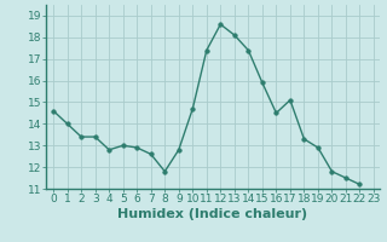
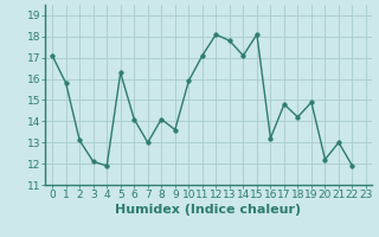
0: 14.6 -> 17.1
1: 14.0 -> 15.8
2: 13.4 -> 13.1
3: 13.4 -> 12.1
4: 12.8 -> 11.9
5: 13.0 -> 16.3
6: 12.9 -> 14.1
7: 12.6 -> 13.0
8: 11.8 -> 14.1
9: 12.8 -> 13.6
10: 14.7 -> 15.9
11: 17.4 -> 17.1
12: 18.6 -> 18.1
13: 18.1 -> 17.8
14: 17.4 -> 17.1
15: 15.9 -> 18.1
16: 14.5 -> 13.2
17: 15.1 -> 14.8
18: 13.3 -> 14.2
19: 12.9 -> 14.9
20: 11.8 -> 12.2
21: 11.5 -> 13.0
22: 11.2 -> 11.9
